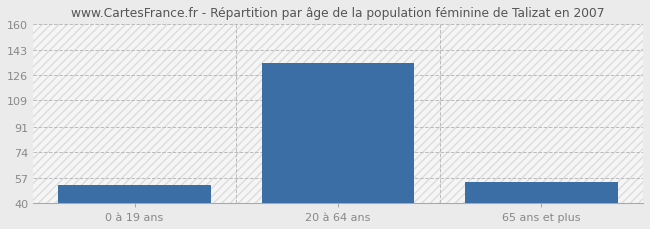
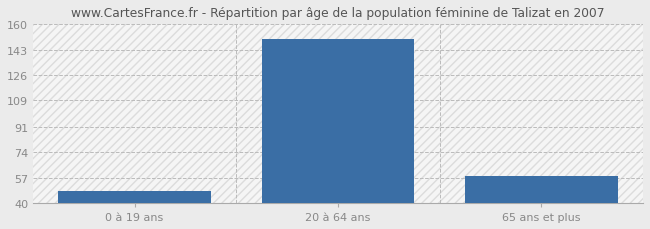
0 à 19 ans: 52 -> 48
20 à 64 ans: 134 -> 150
65 ans et plus: 54 -> 58
